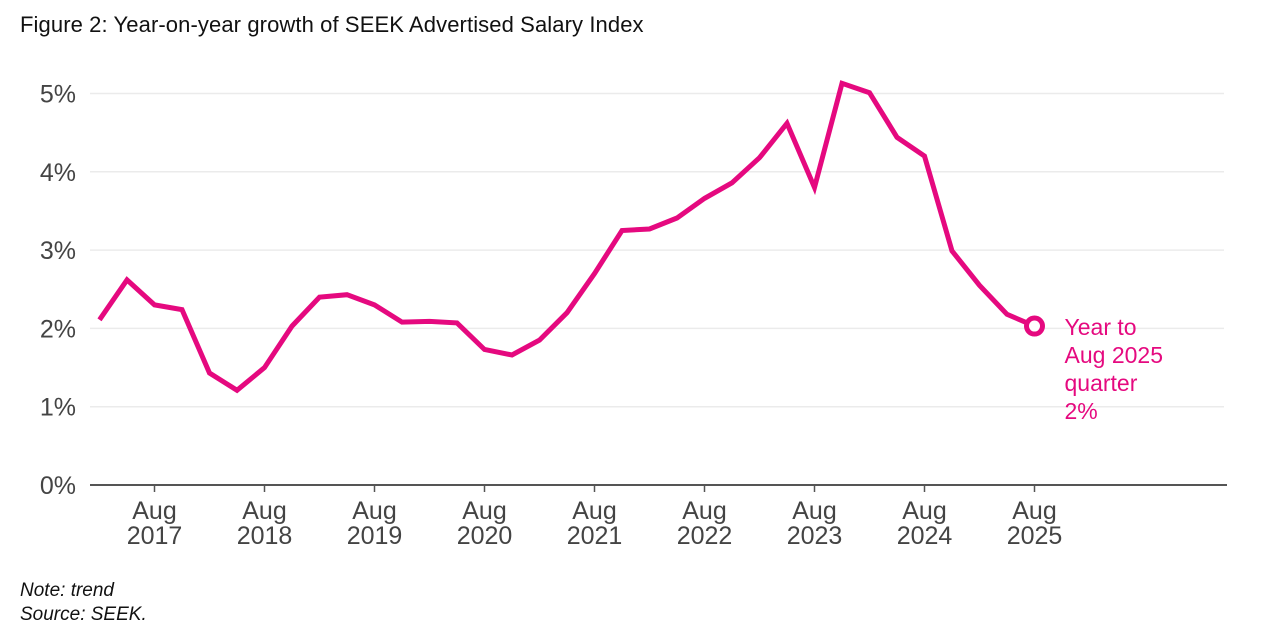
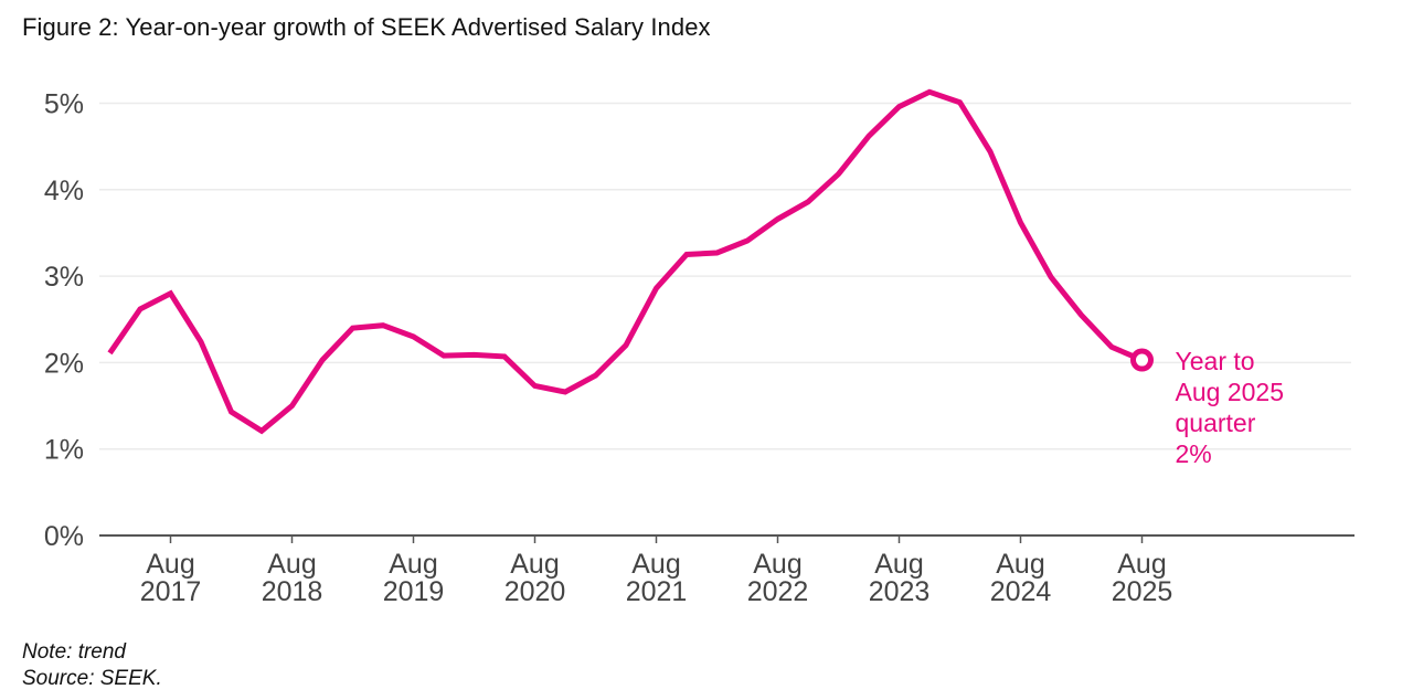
Aug 2017: 2.3% -> 2.8%
Aug 2021: 2.7% -> 2.9%
Aug 2023: 3.8% -> 5.0%
Aug 2024: 4.2% -> 3.6%
